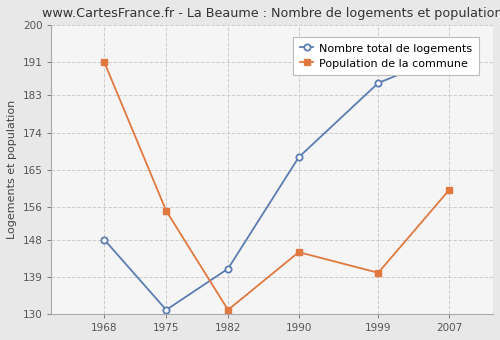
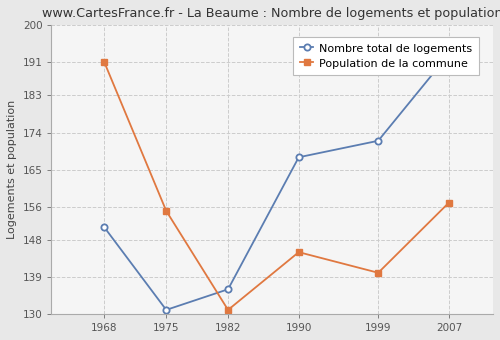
Nombre total de logements/1968: 148 -> 151
Nombre total de logements/1982: 141 -> 136
Nombre total de logements/1999: 186 -> 172
Population de la commune/2007: 160 -> 157
